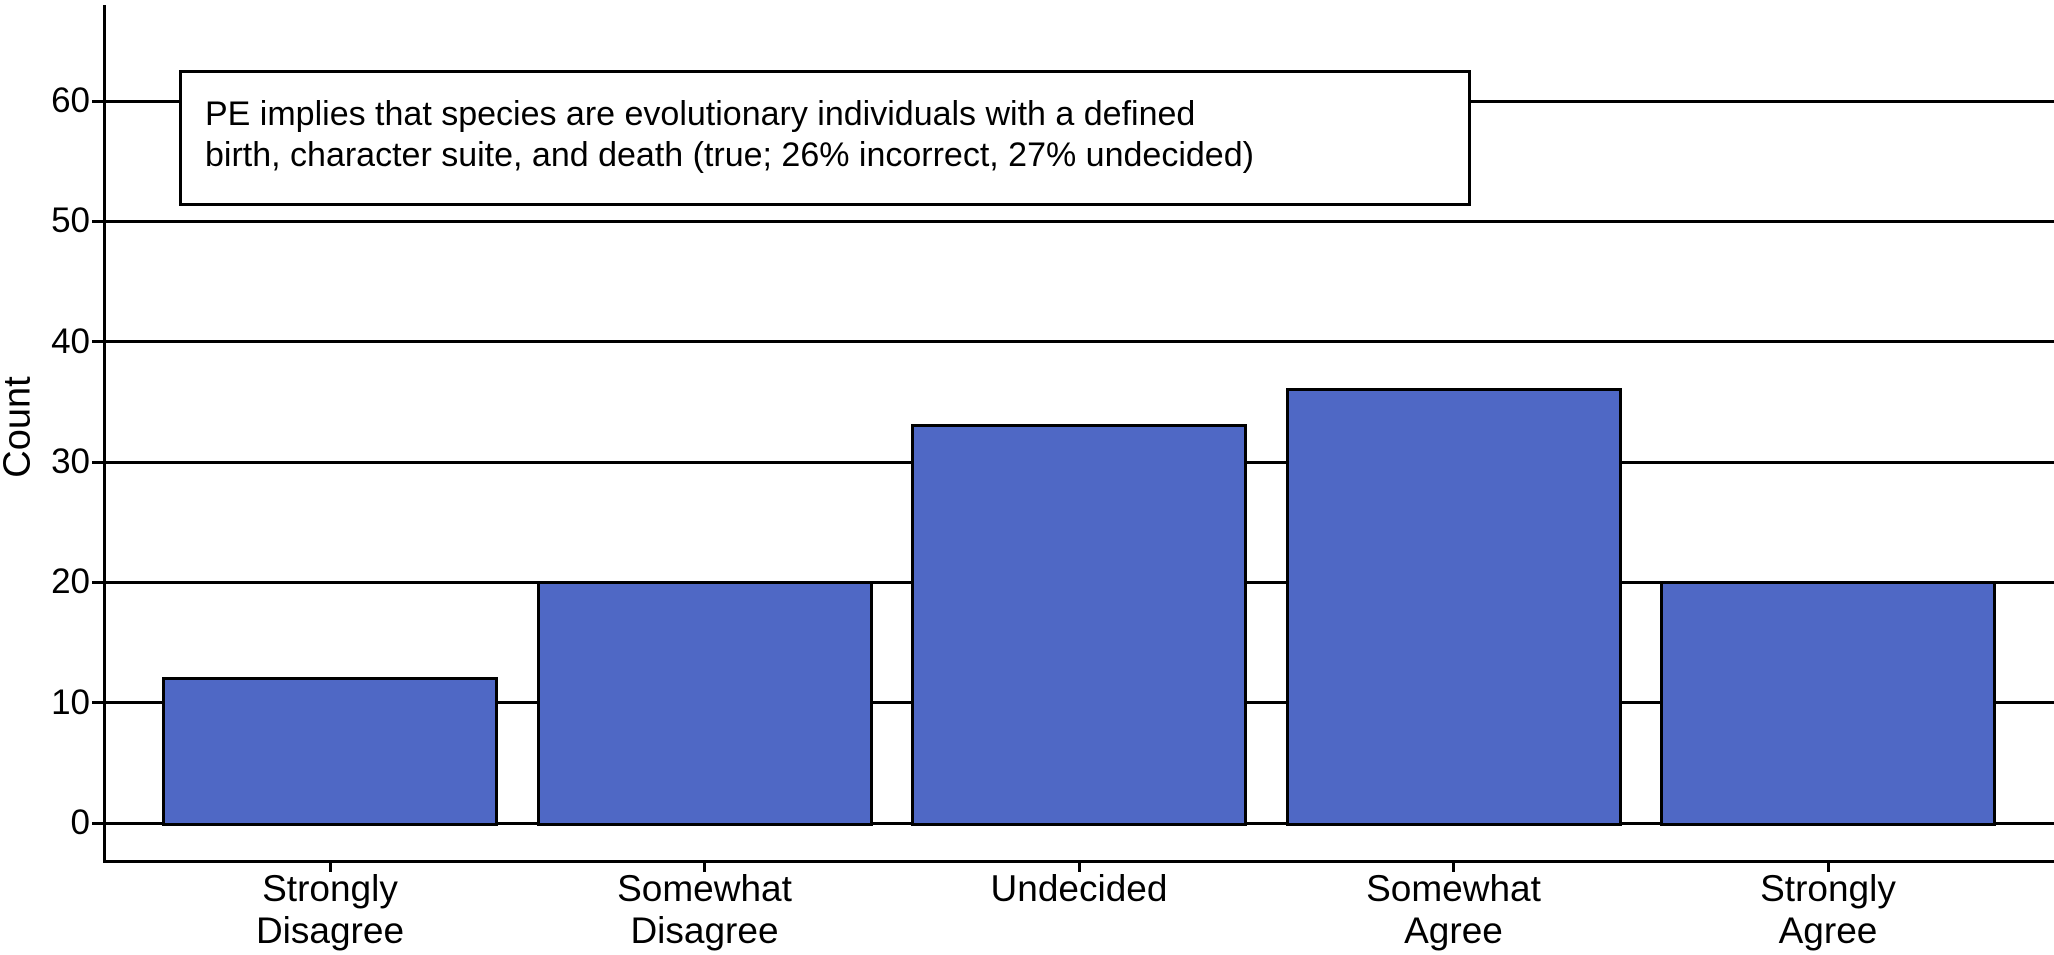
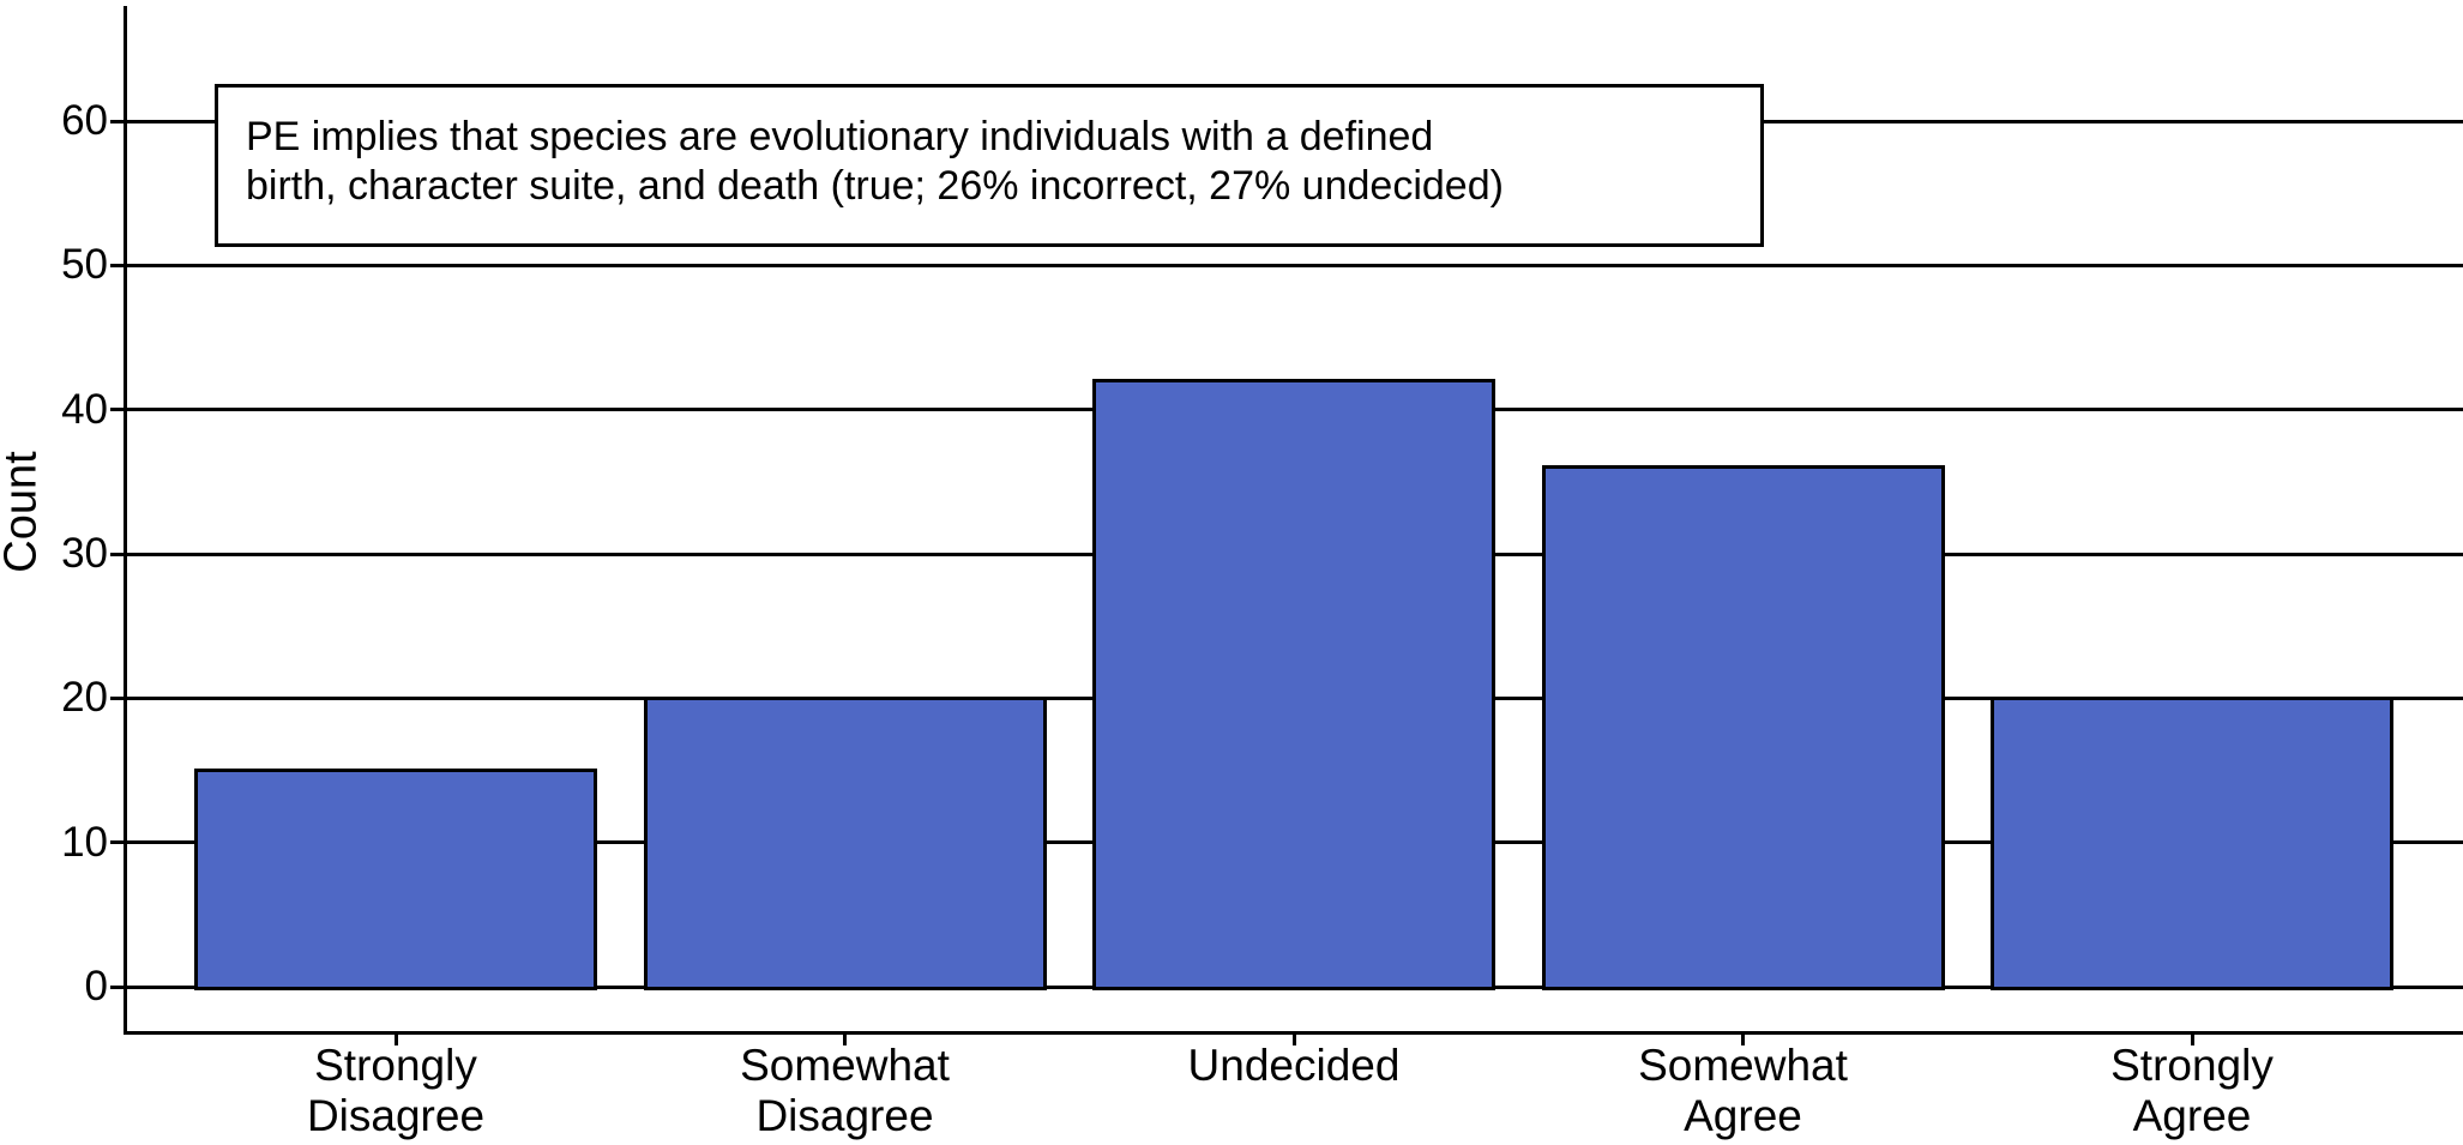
Strongly Disagree: 12 -> 15
Undecided: 33 -> 42
